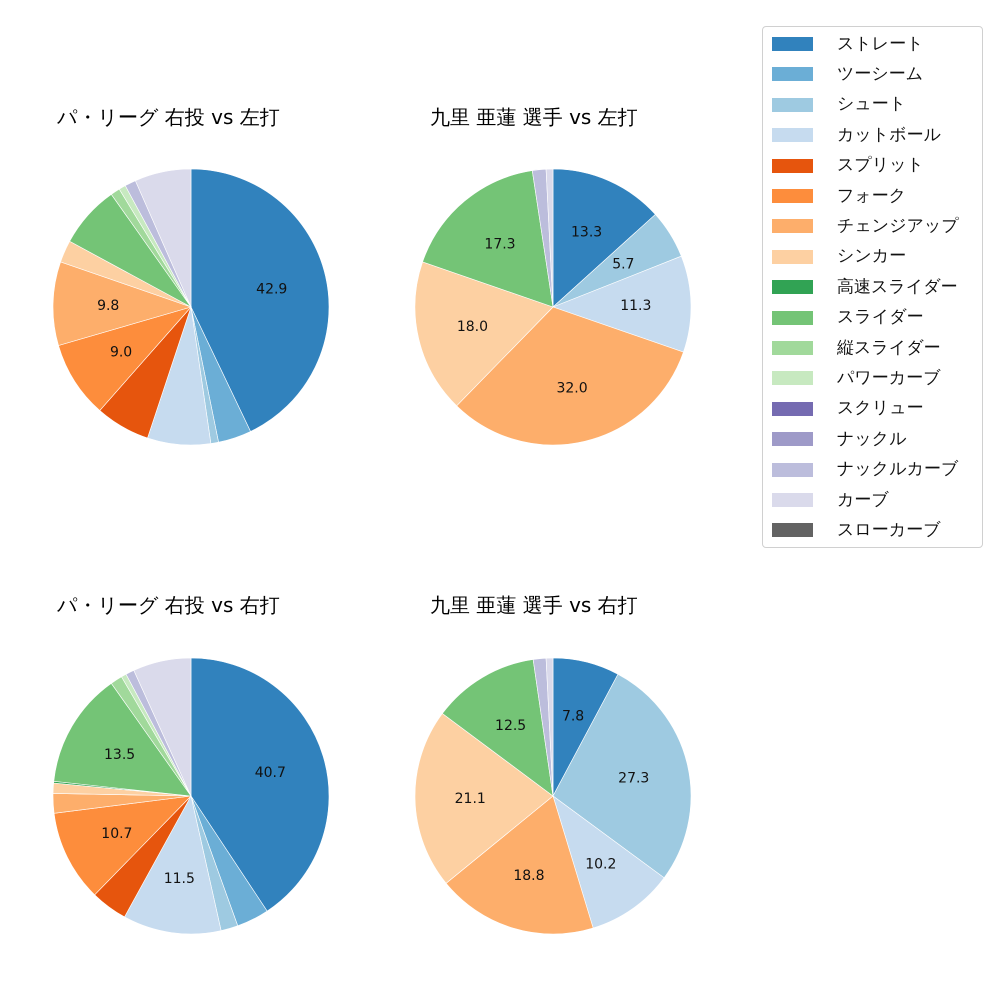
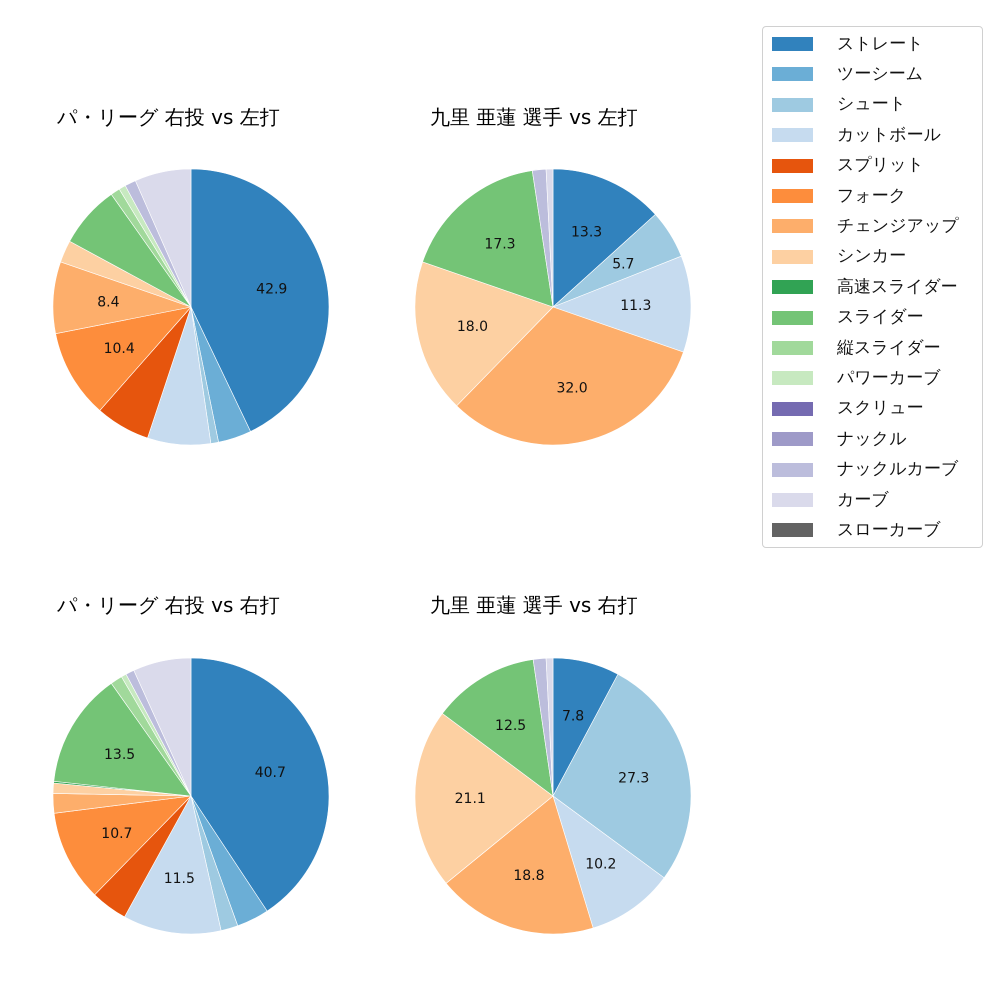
パ・リーグ 右投 vs 左打/フォーク: 9.0 -> 10.4
パ・リーグ 右投 vs 左打/チェンジアップ: 9.8 -> 8.4
